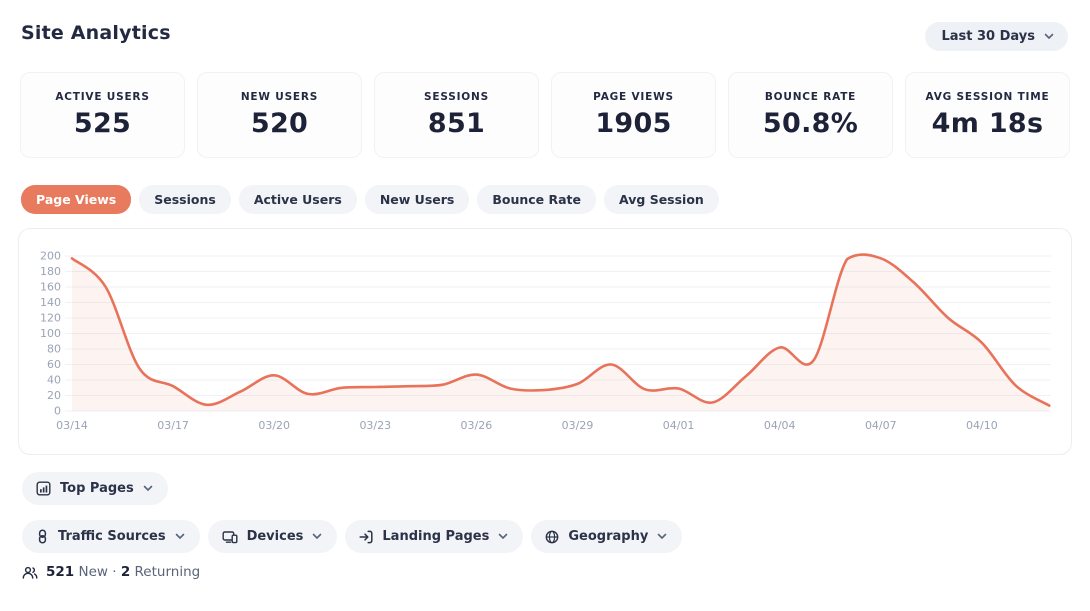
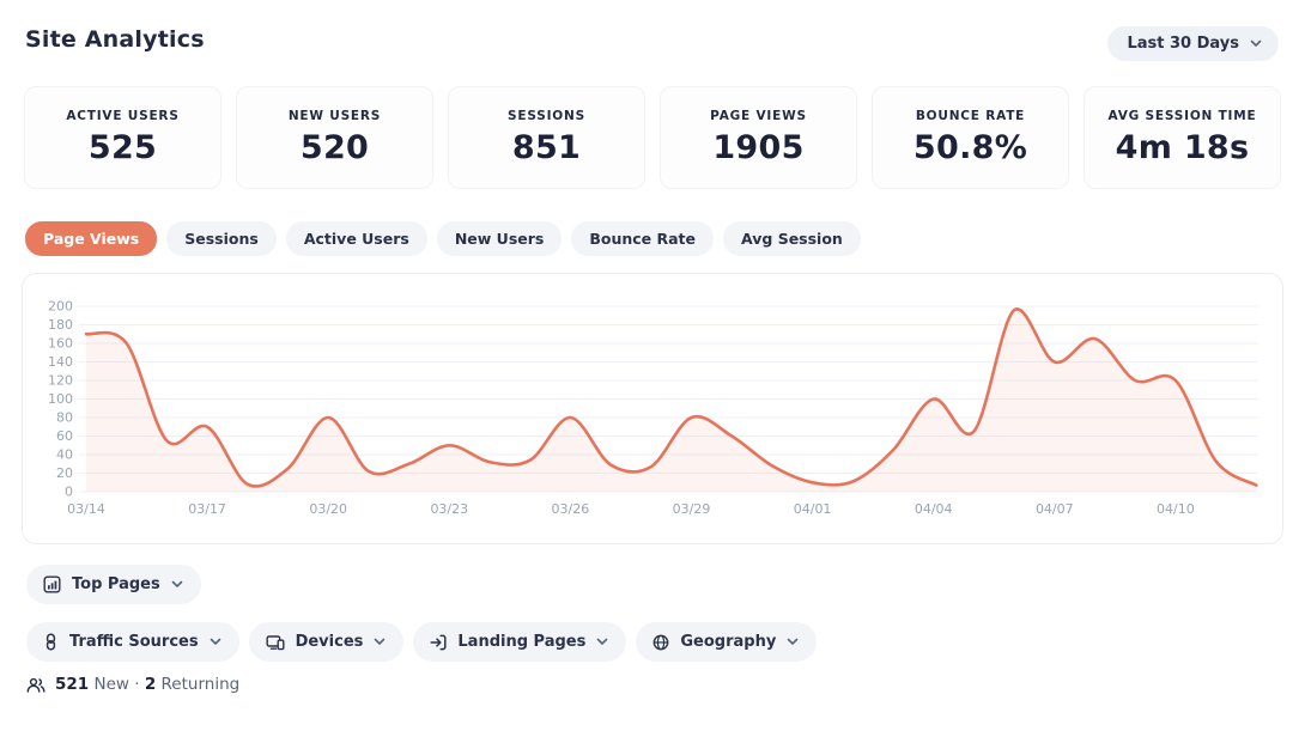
03/14: 200 -> 170
03/17: 30 -> 70
03/20: 50 -> 80
03/23: 30 -> 50
03/26: 50 -> 80
03/29: 40 -> 80
04/01: 30 -> 10
04/04: 80 -> 100
04/07: 200 -> 140
04/10: 90 -> 120
